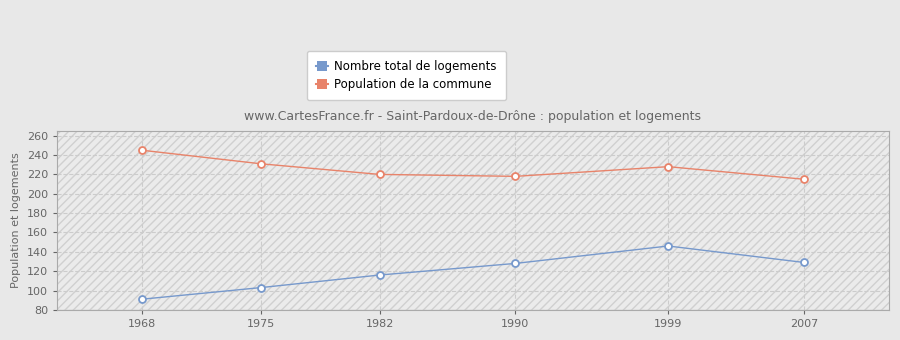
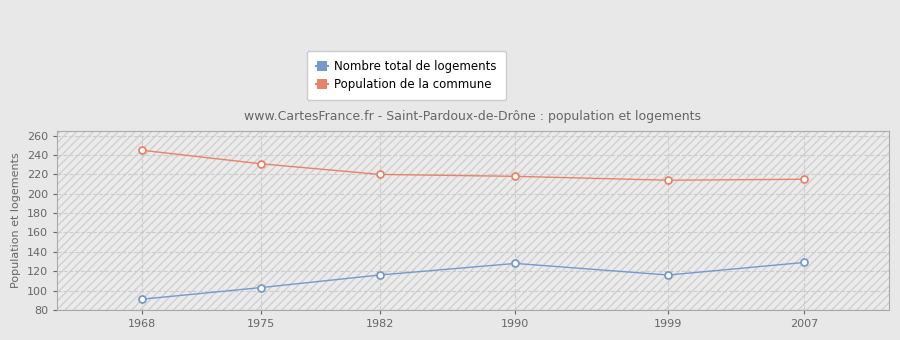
Nombre total de logements/1999: 146 -> 116
Population de la commune/1999: 228 -> 214
